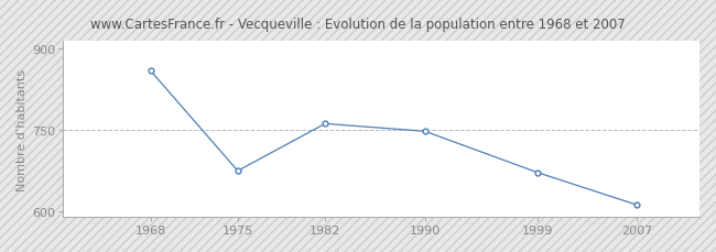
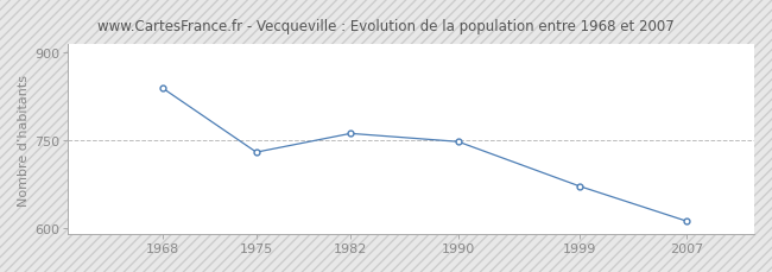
1968: 860 -> 840
1975: 675 -> 730
